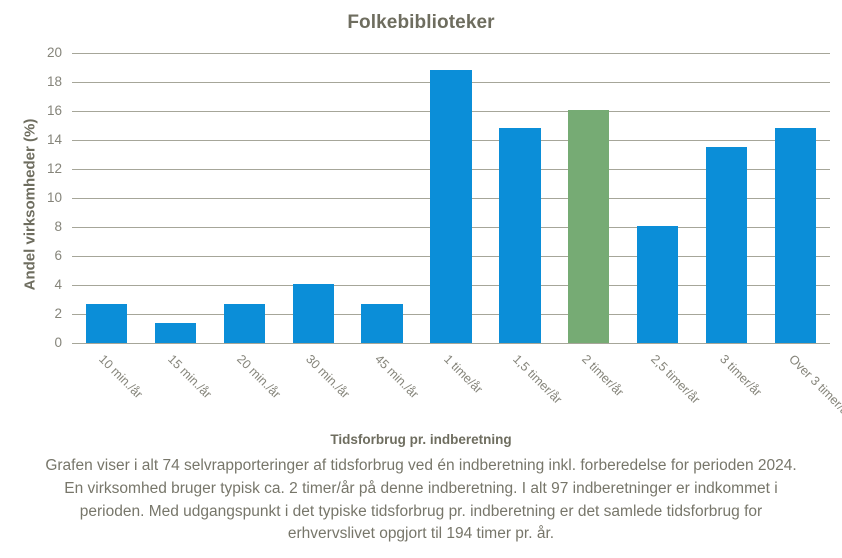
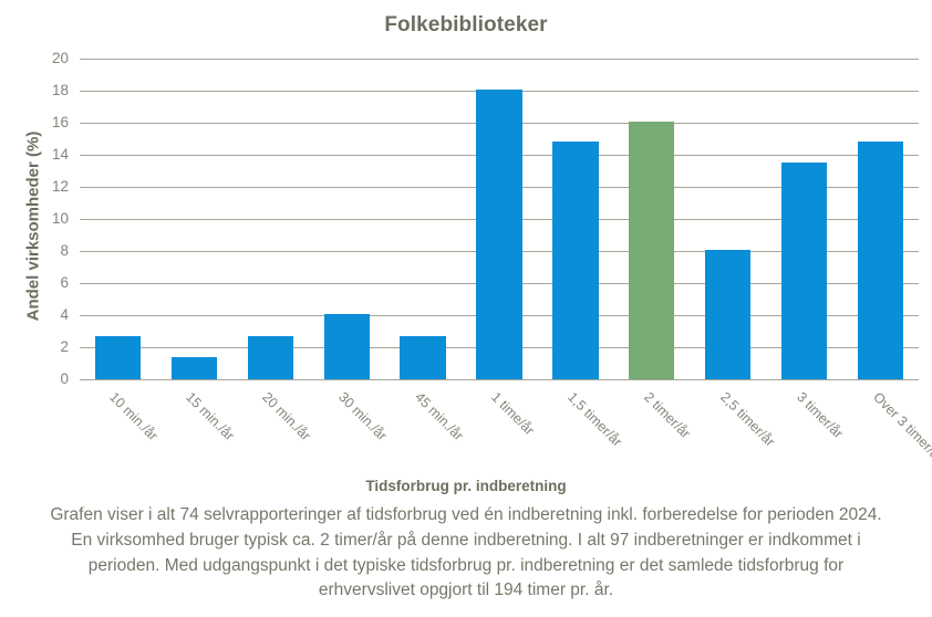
1 time/år: 18.8 -> 18.1
